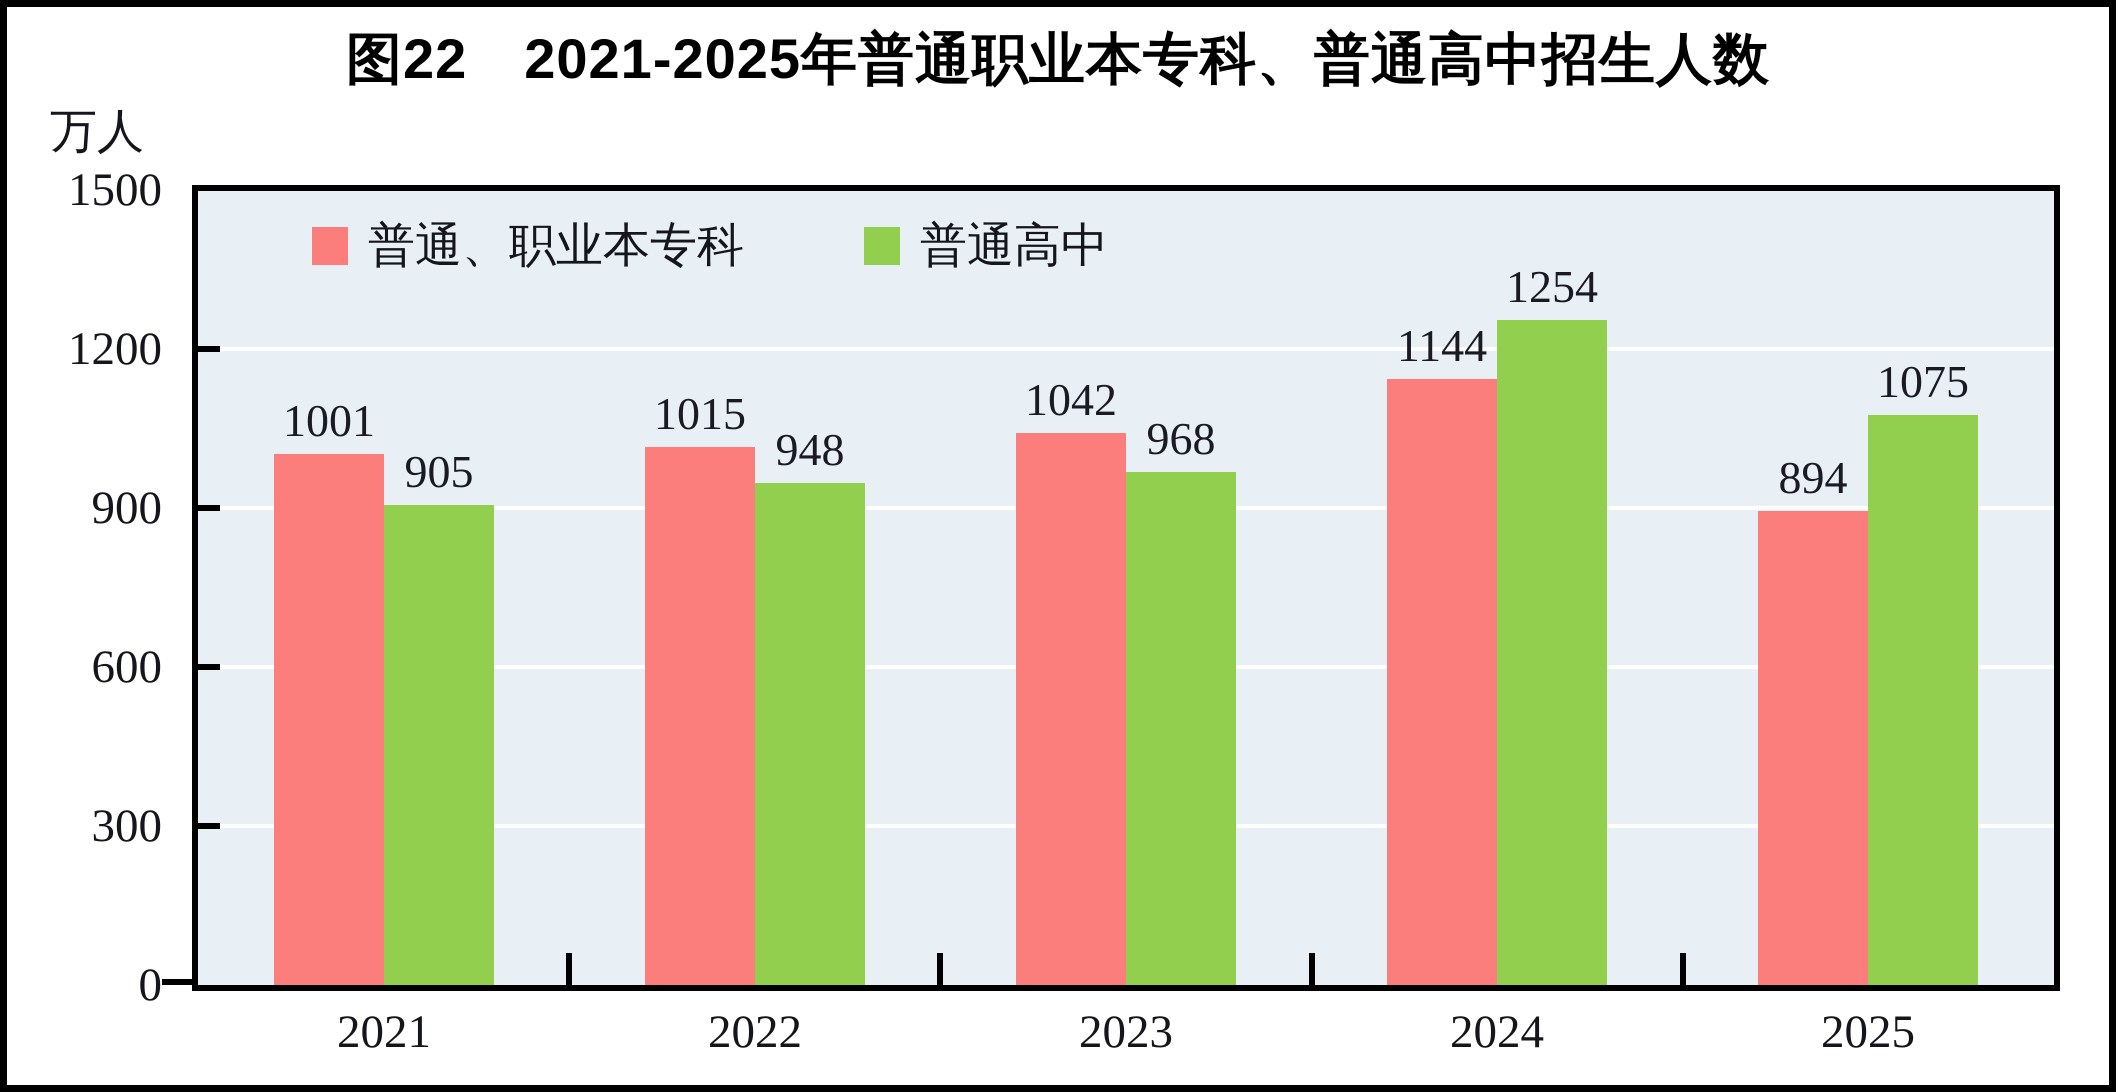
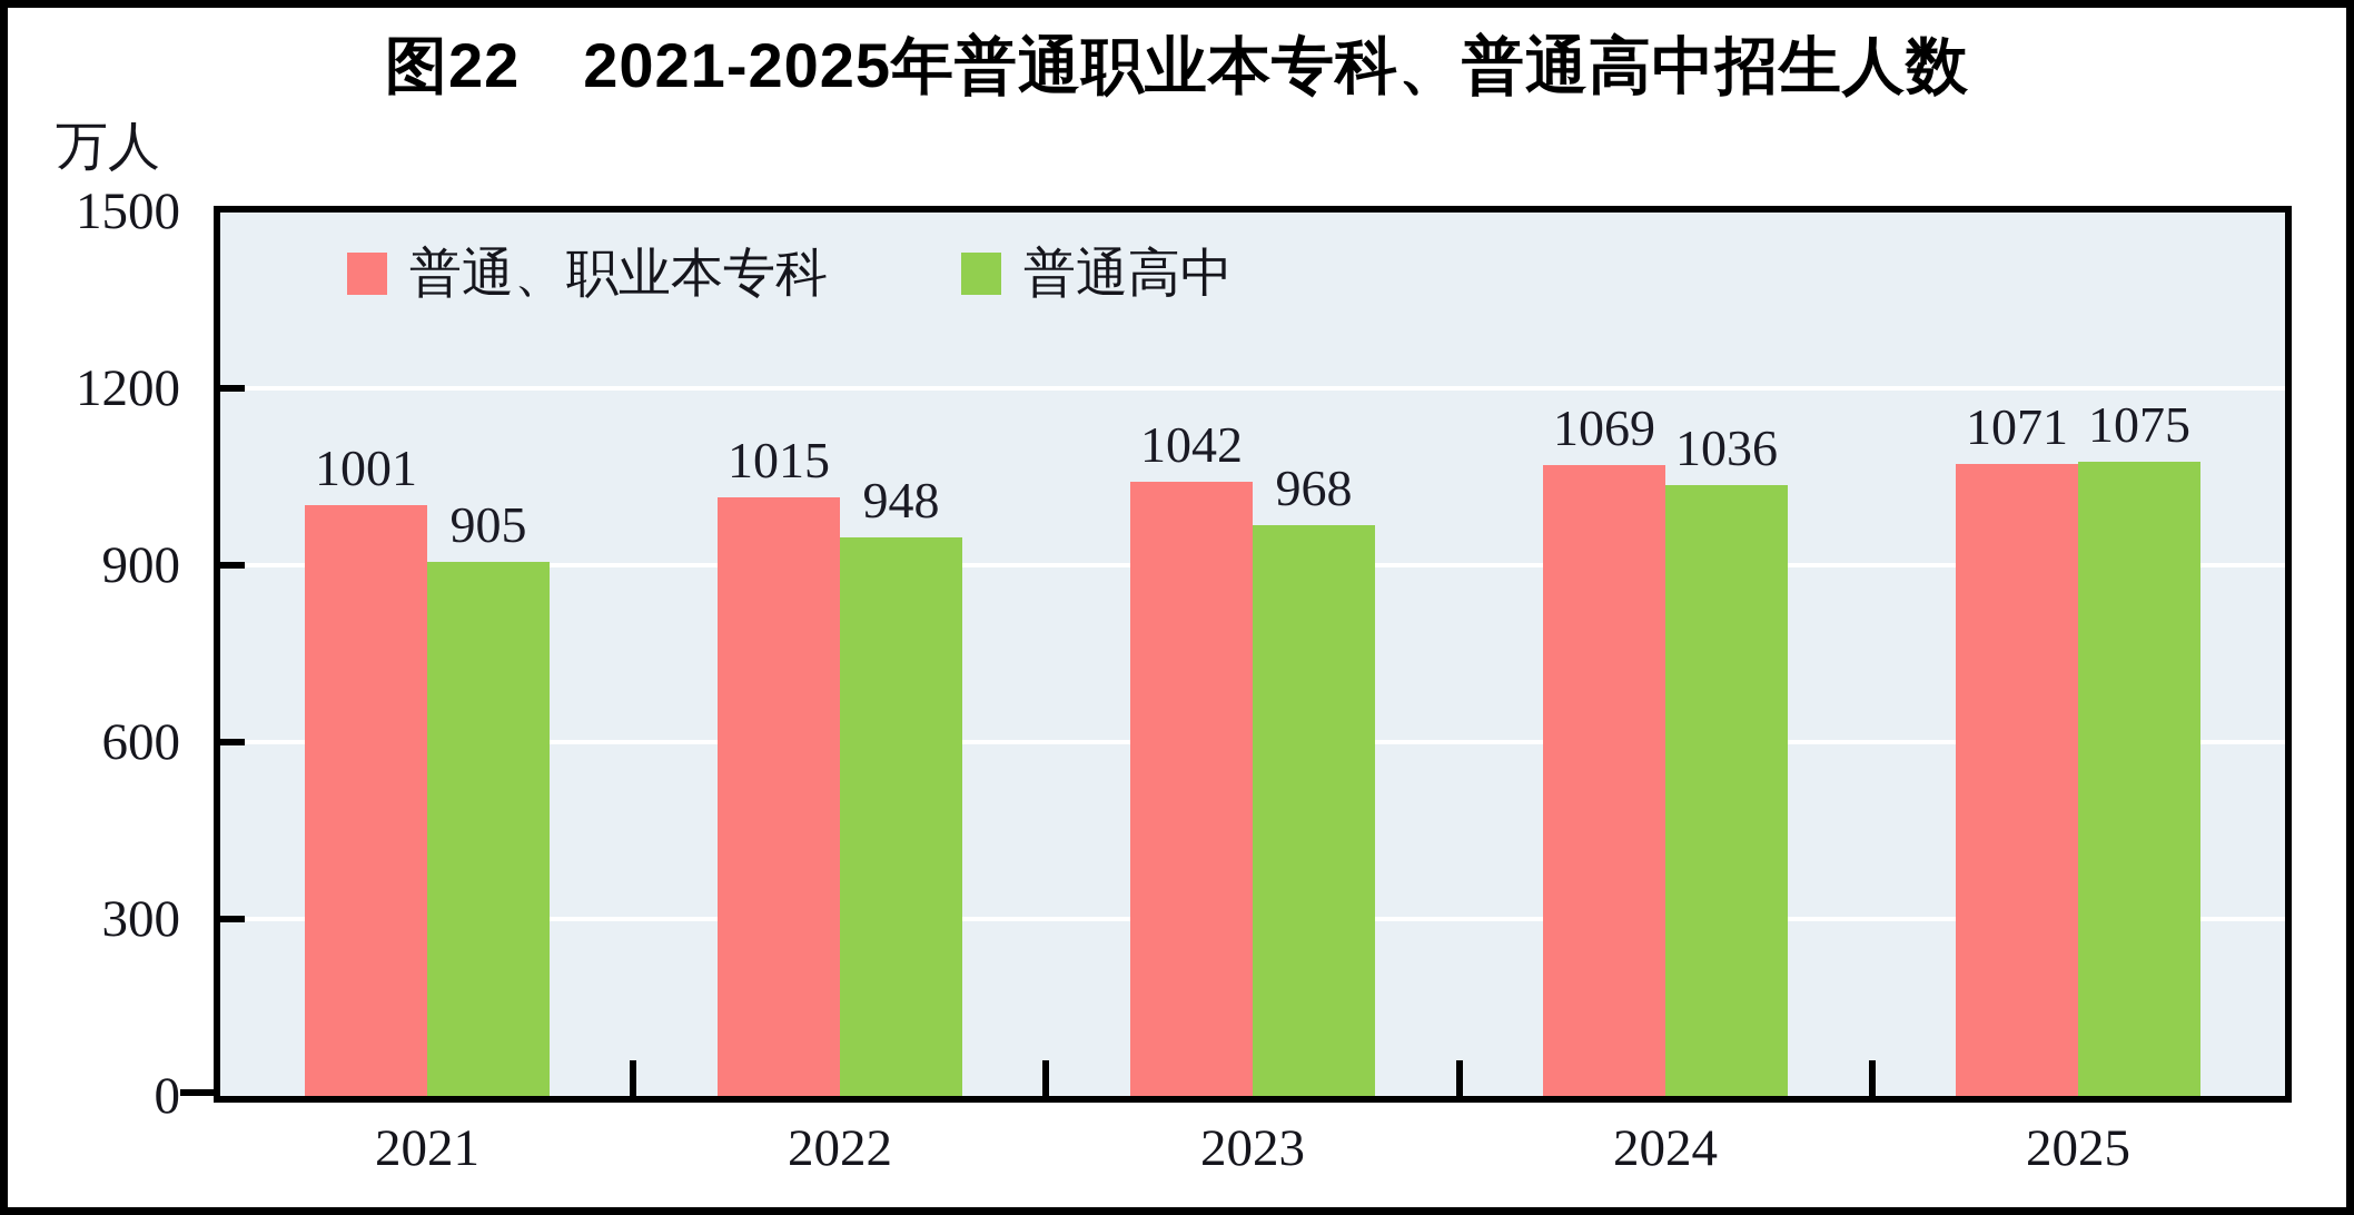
普通、职业本专科/2024: 1144 -> 1069
普通高中/2024: 1254 -> 1036
普通、职业本专科/2025: 894 -> 1071
